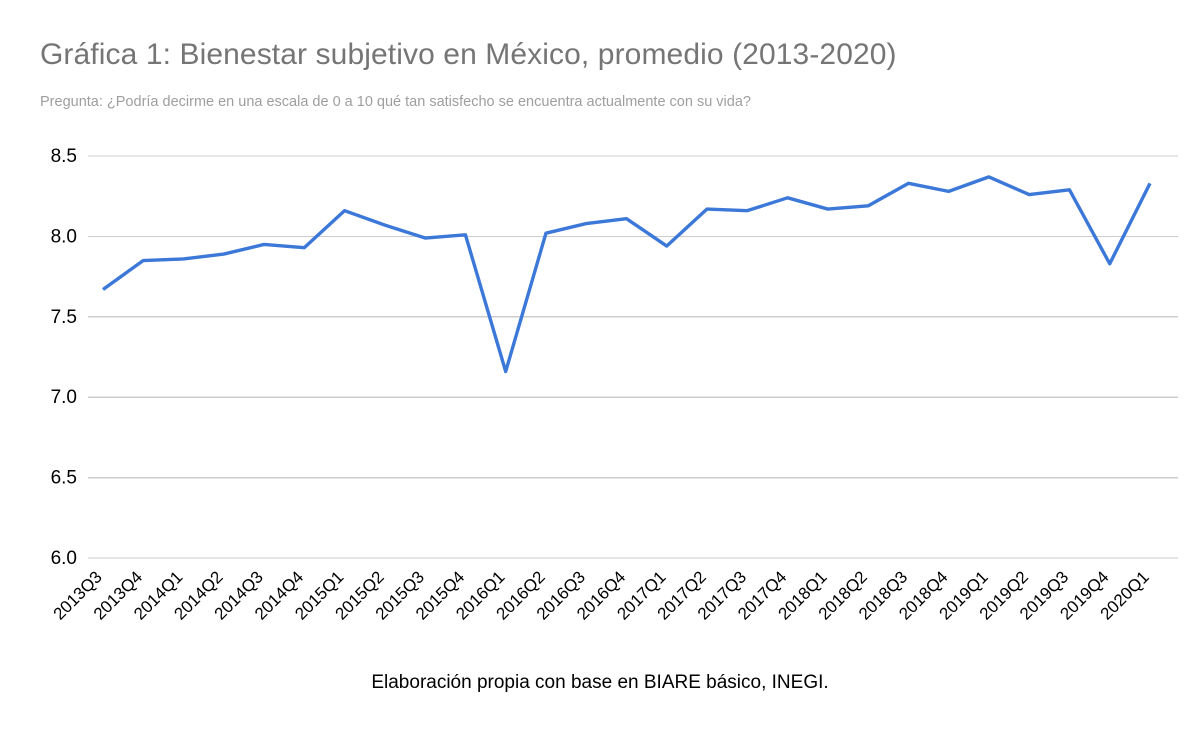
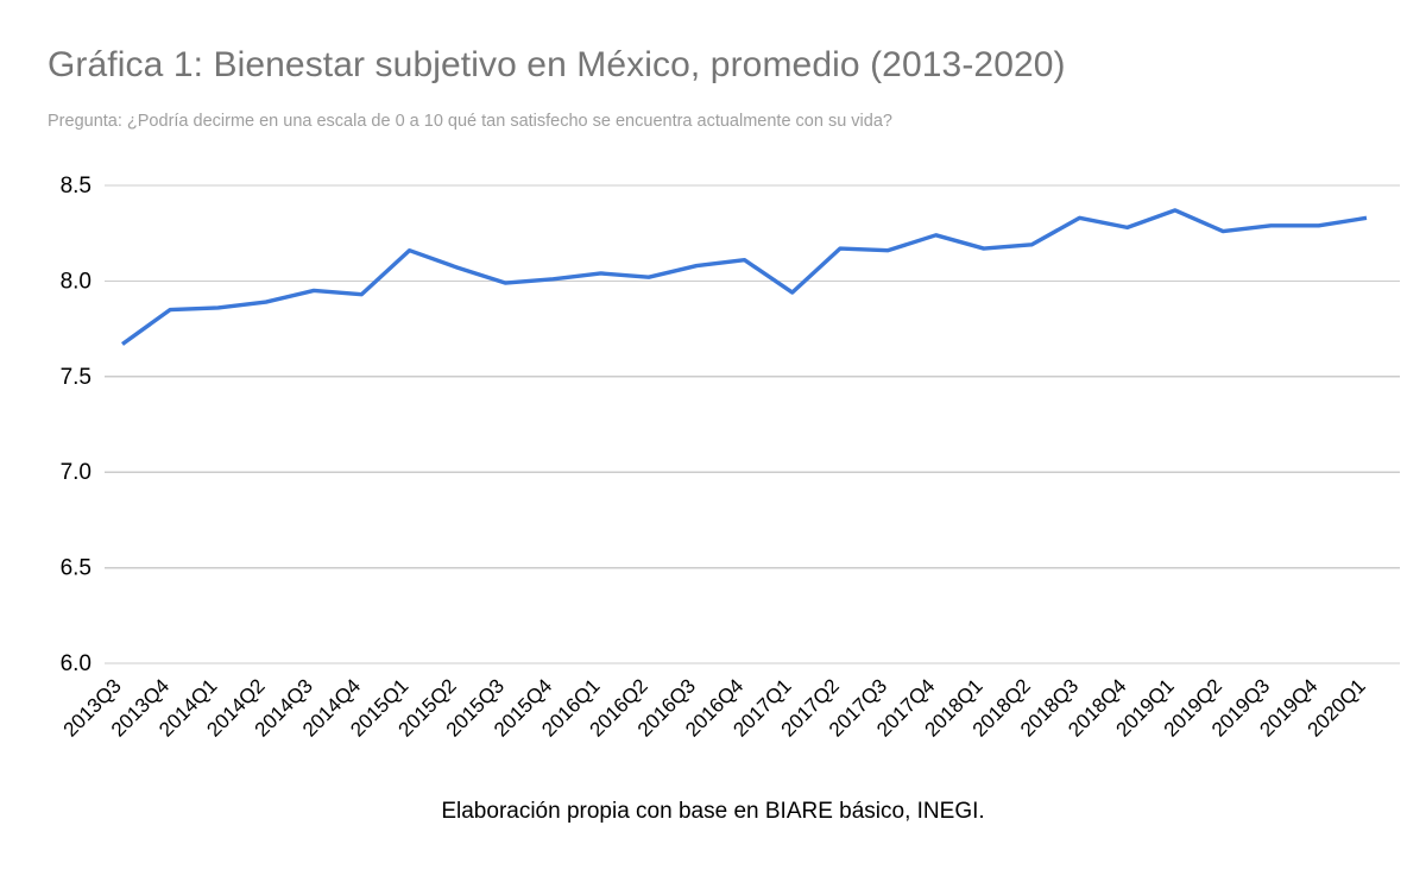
2016Q1: 7.16 -> 8.04
2019Q4: 7.83 -> 8.29
